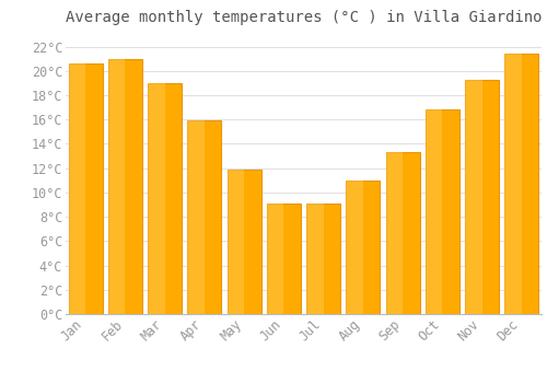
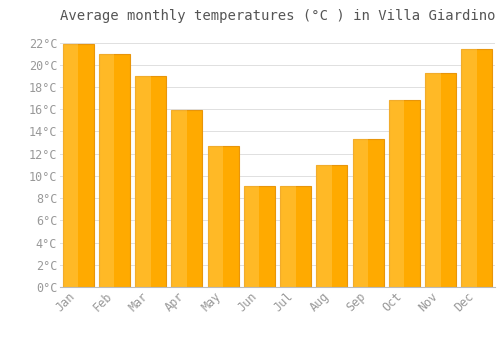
Jan: 20.6°C -> 21.9°C
May: 11.9°C -> 12.7°C
